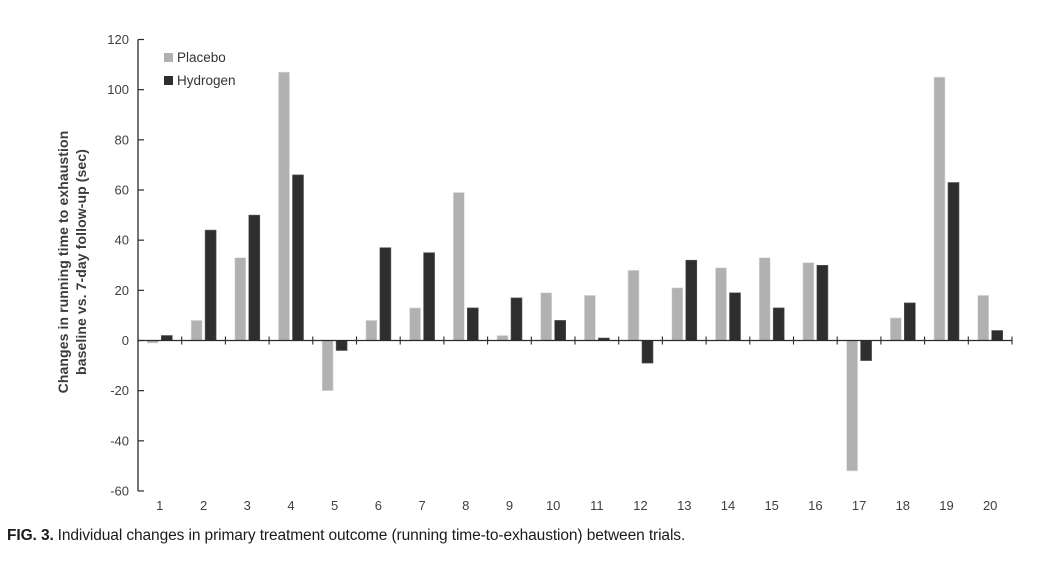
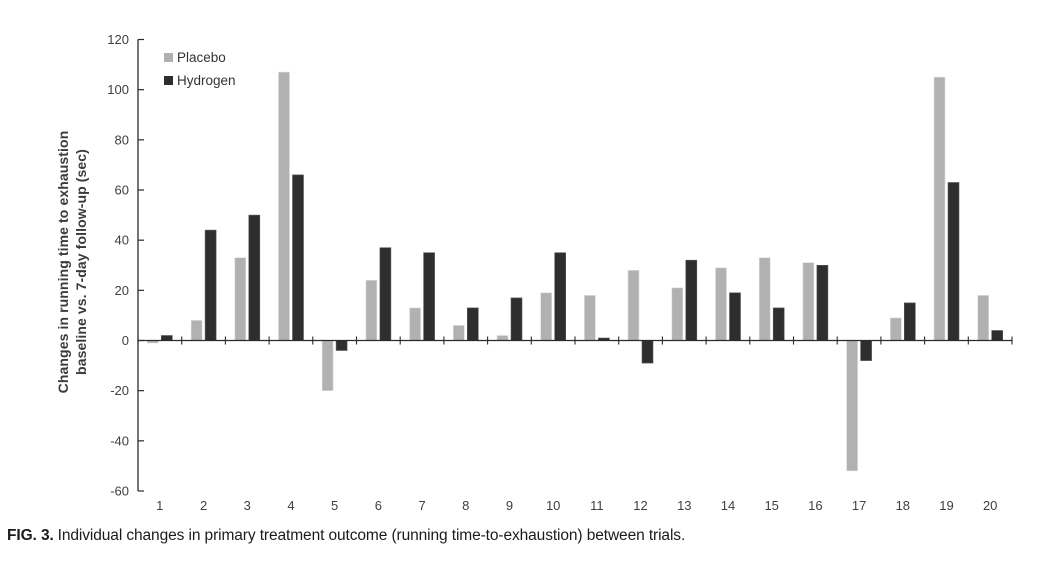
Placebo/6: 8 -> 24
Placebo/8: 59 -> 6
Hydrogen/10: 8 -> 35
